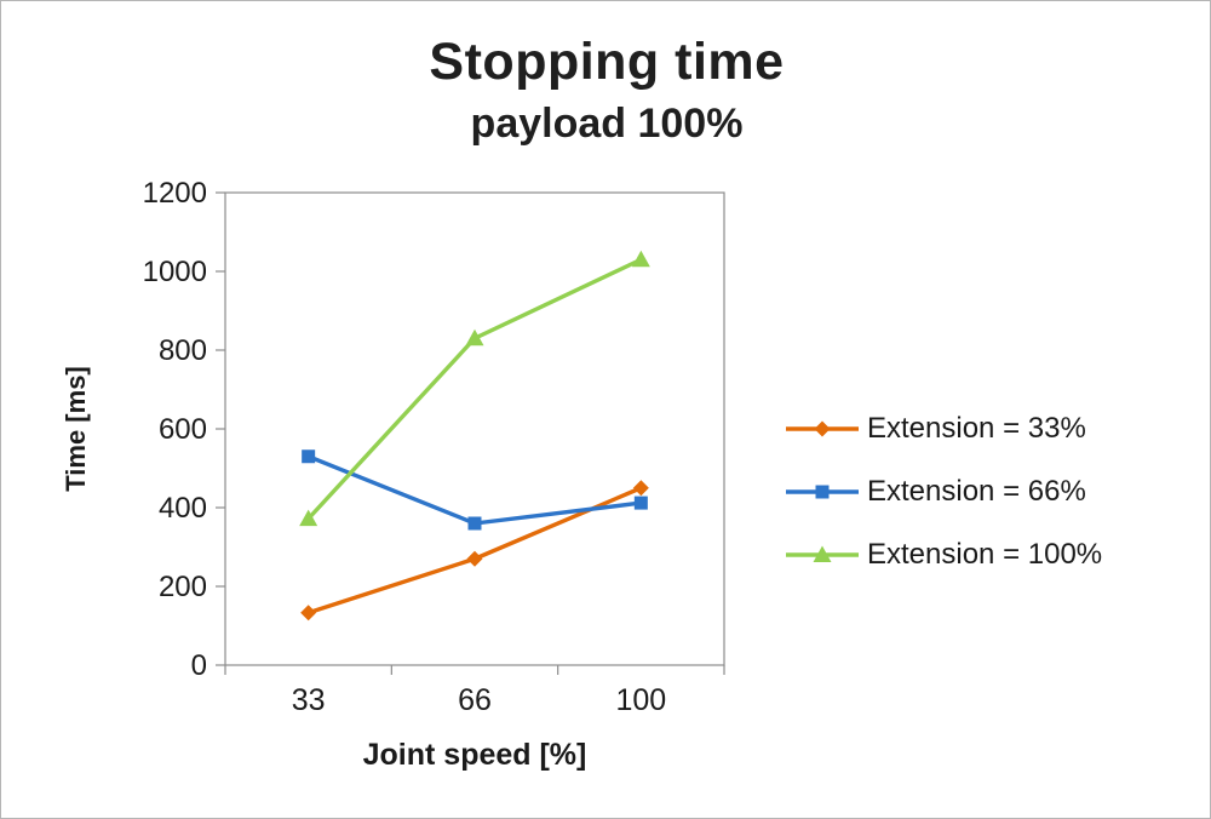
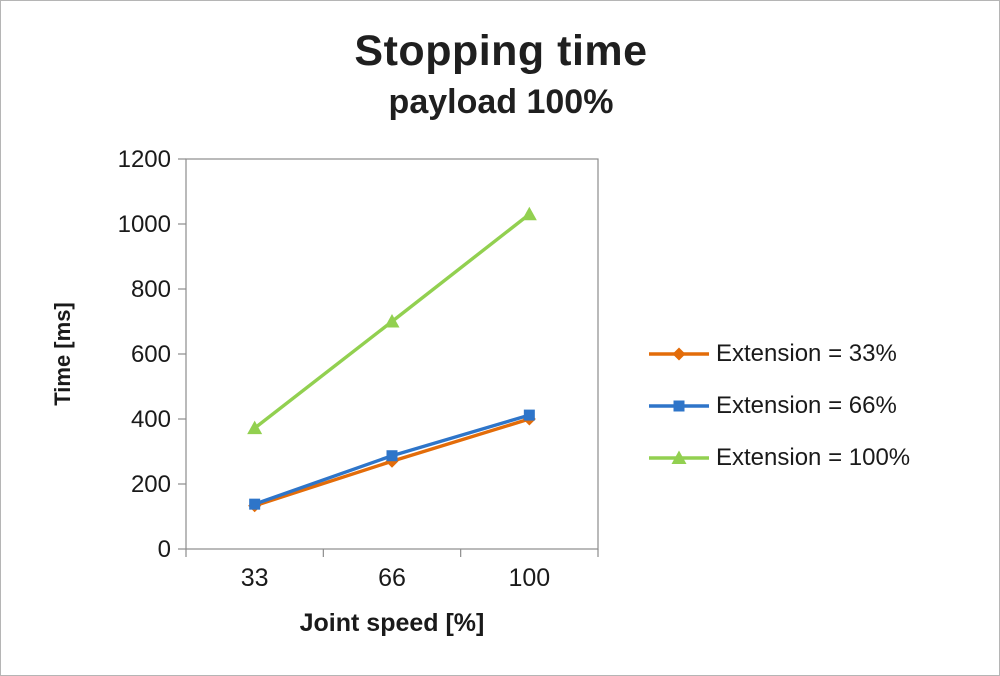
Extension = 66%/33: 530 -> 140
Extension = 66%/66: 360 -> 290
Extension = 100%/66: 830 -> 700
Extension = 33%/100: 450 -> 400
